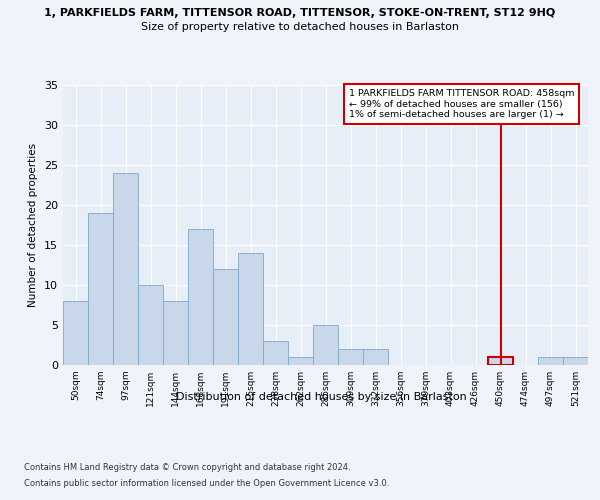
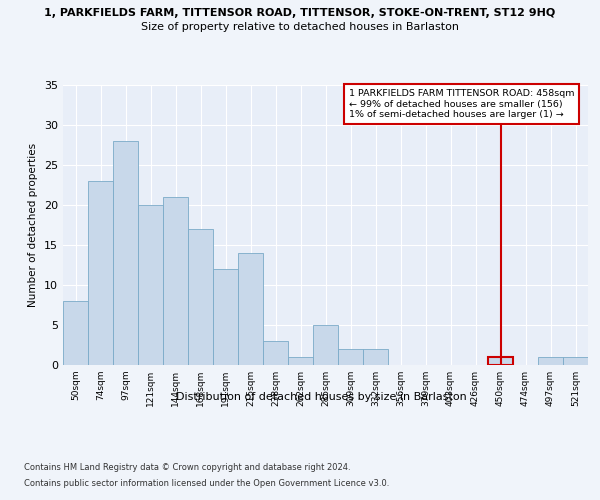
74sqm: 19 -> 23
97sqm: 24 -> 28
121sqm: 10 -> 20
144sqm: 8 -> 21
